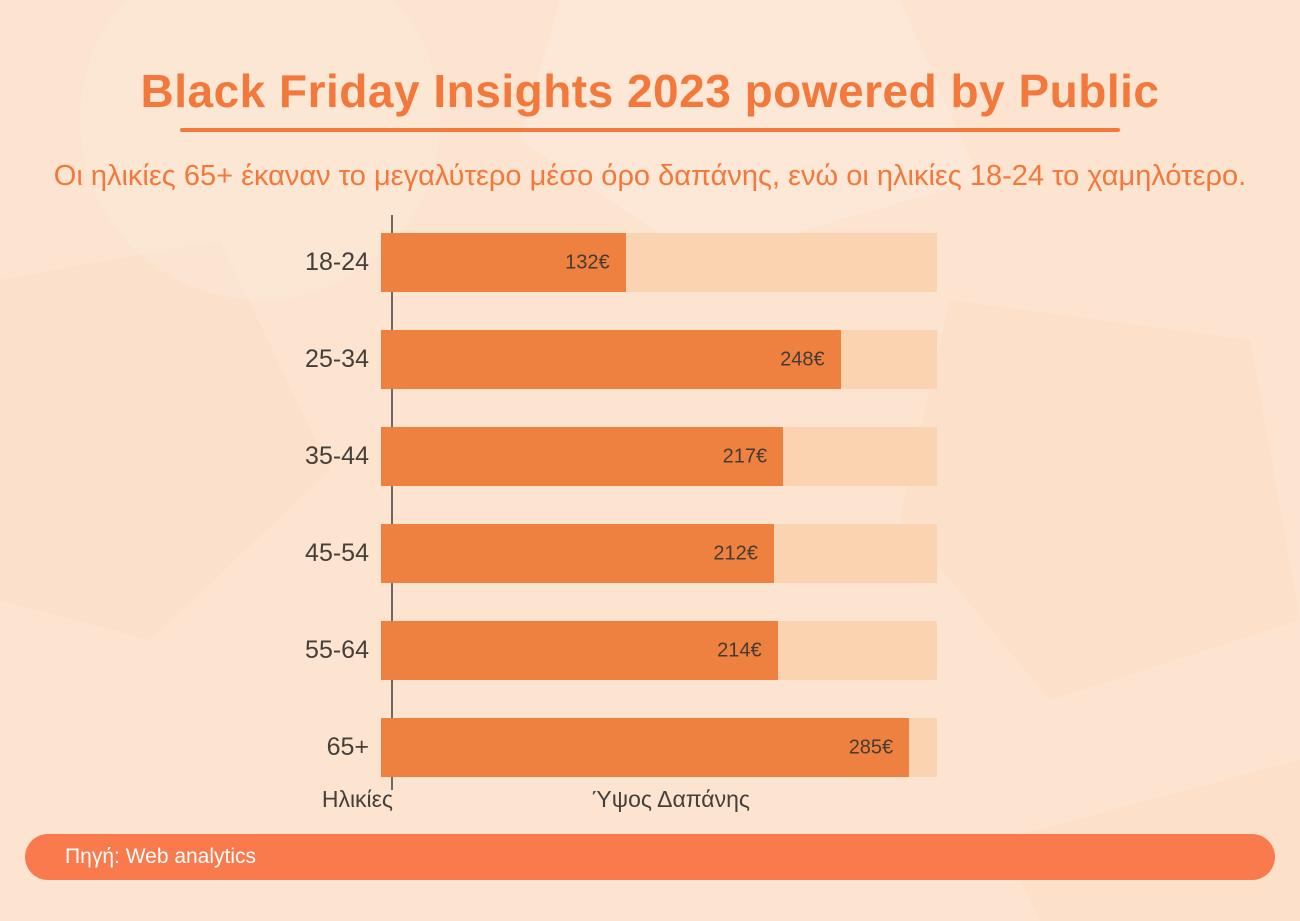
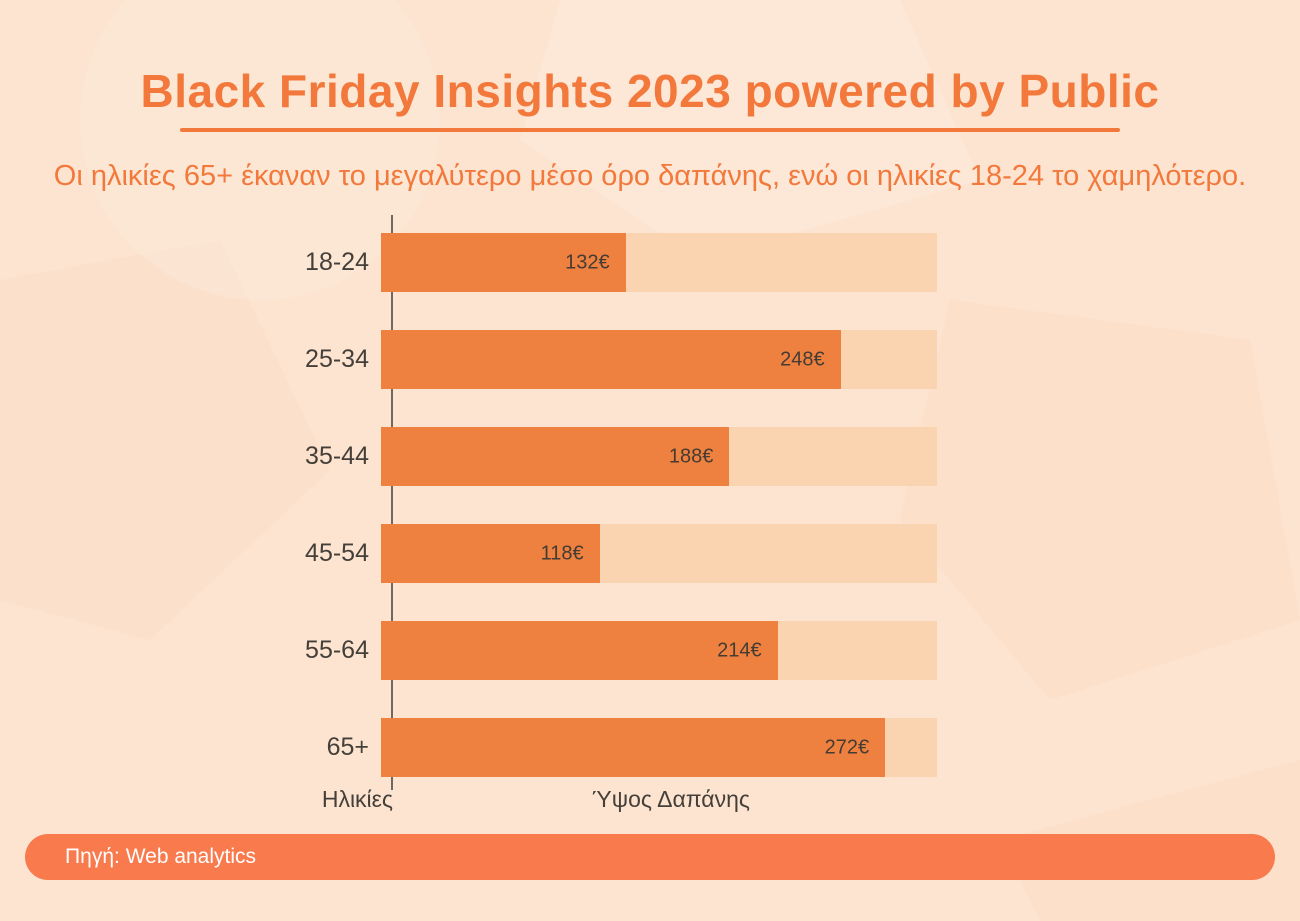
35-44: 217 -> 188
45-54: 212 -> 118
65+: 285 -> 272
